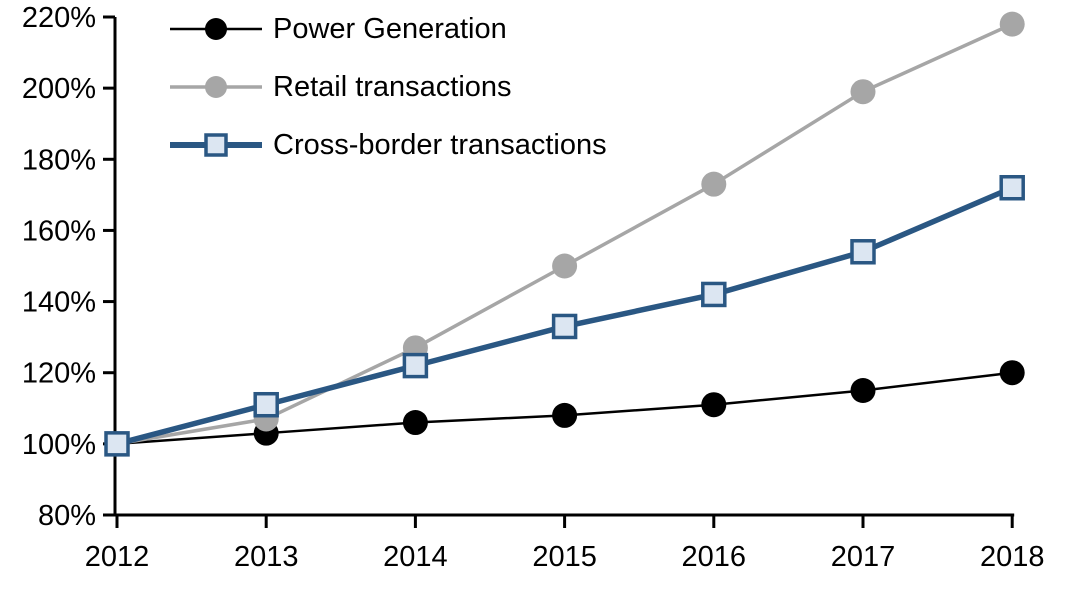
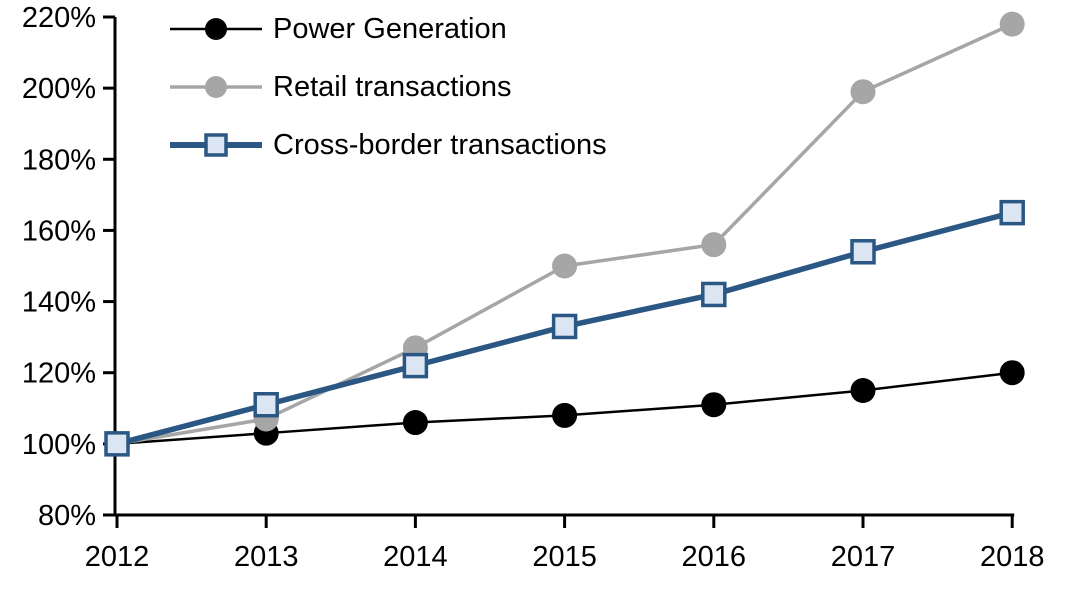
Retail transactions/2016: 173% -> 156%
Cross-border transactions/2018: 172% -> 165%
